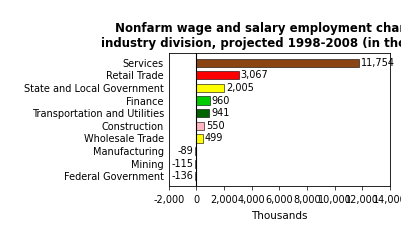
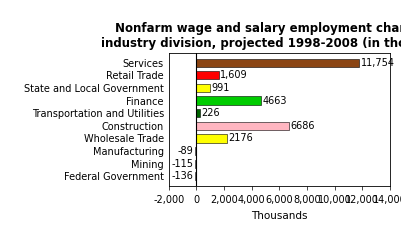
Retail Trade: 3,067 -> 1,609
State and Local Government: 2,005 -> 991
Finance: 960 -> 4663
Transportation and Utilities: 941 -> 226
Construction: 550 -> 6686
Wholesale Trade: 499 -> 2176
